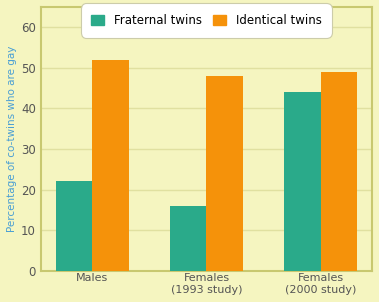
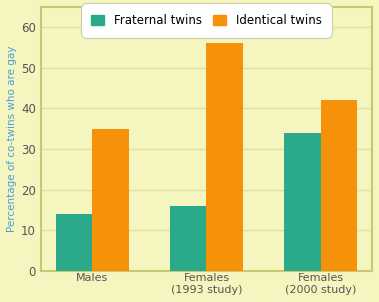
Fraternal twins/Males: 22 -> 14
Identical twins/Males: 52 -> 35
Identical twins/Females (1993 study): 48 -> 56
Fraternal twins/Females (2000 study): 44 -> 34
Identical twins/Females (2000 study): 49 -> 42
